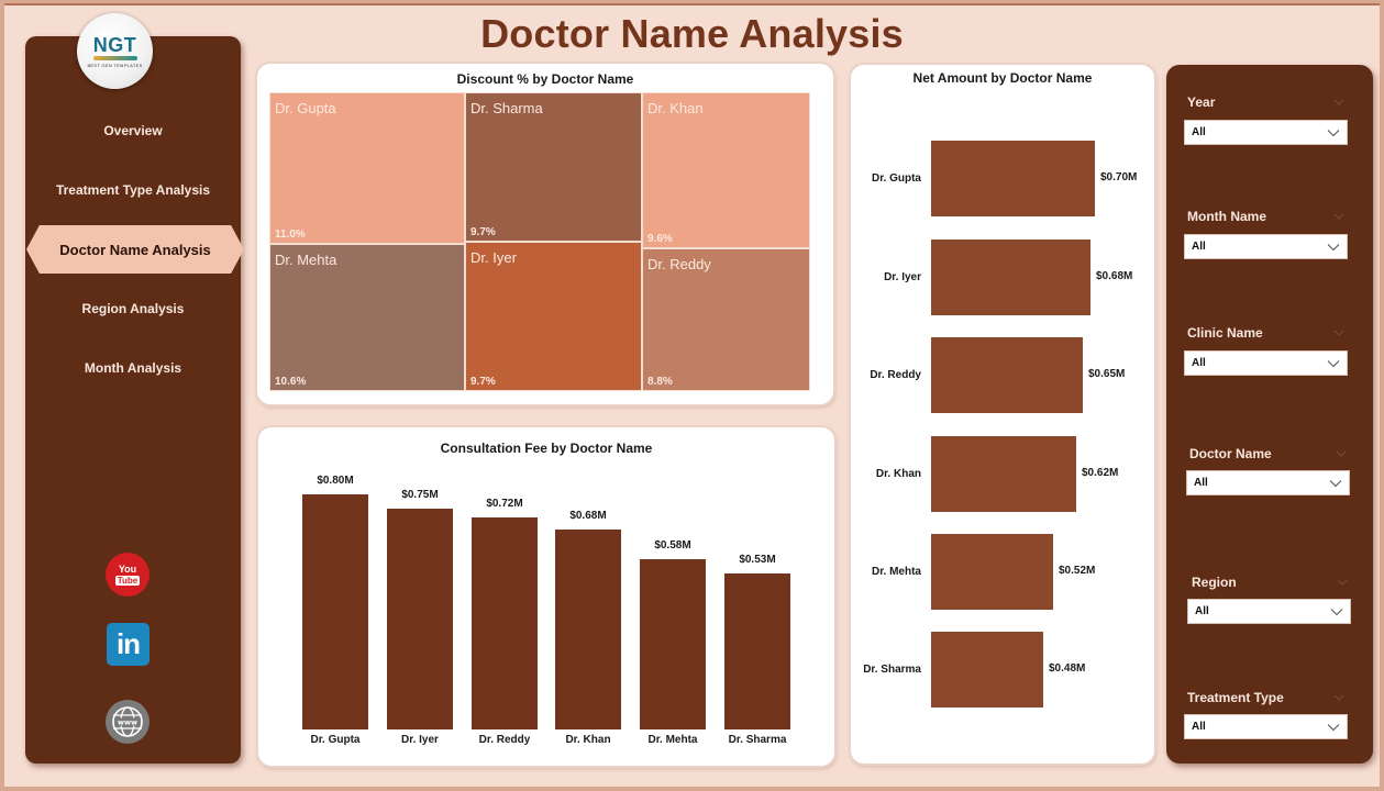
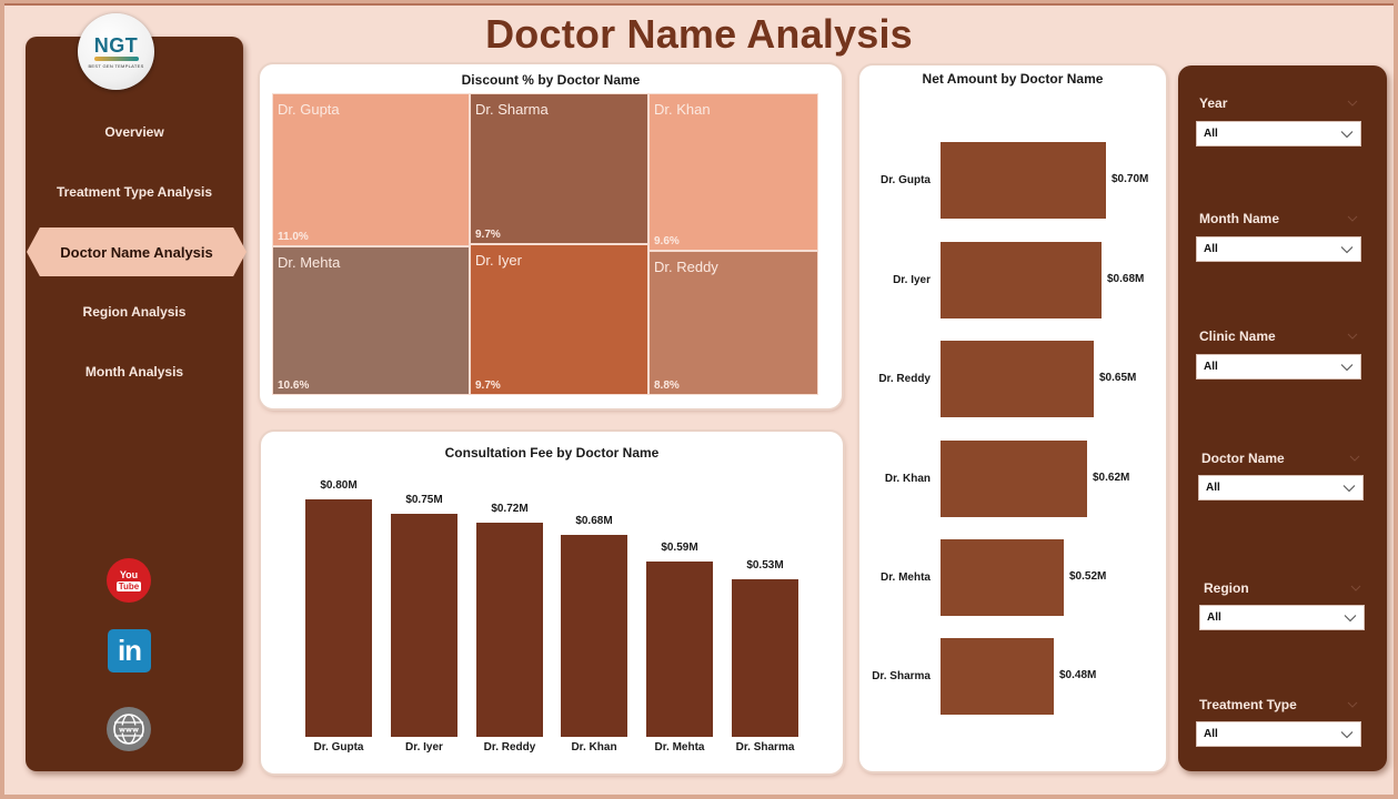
Consultation Fee by Doctor Name/Dr. Mehta: $0.58M -> $0.59M
